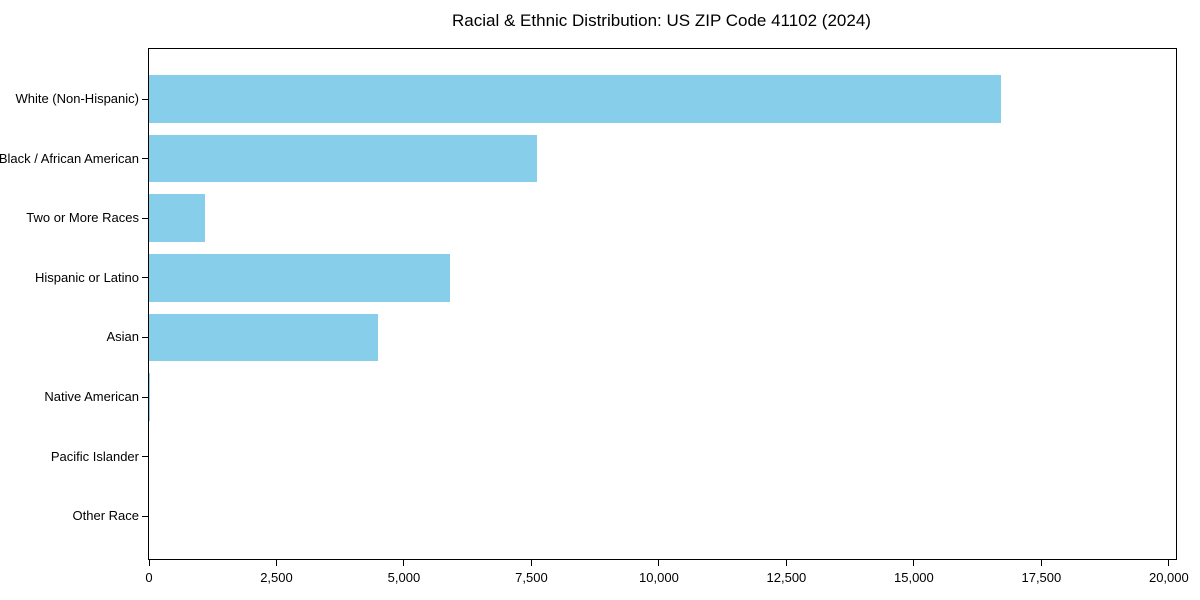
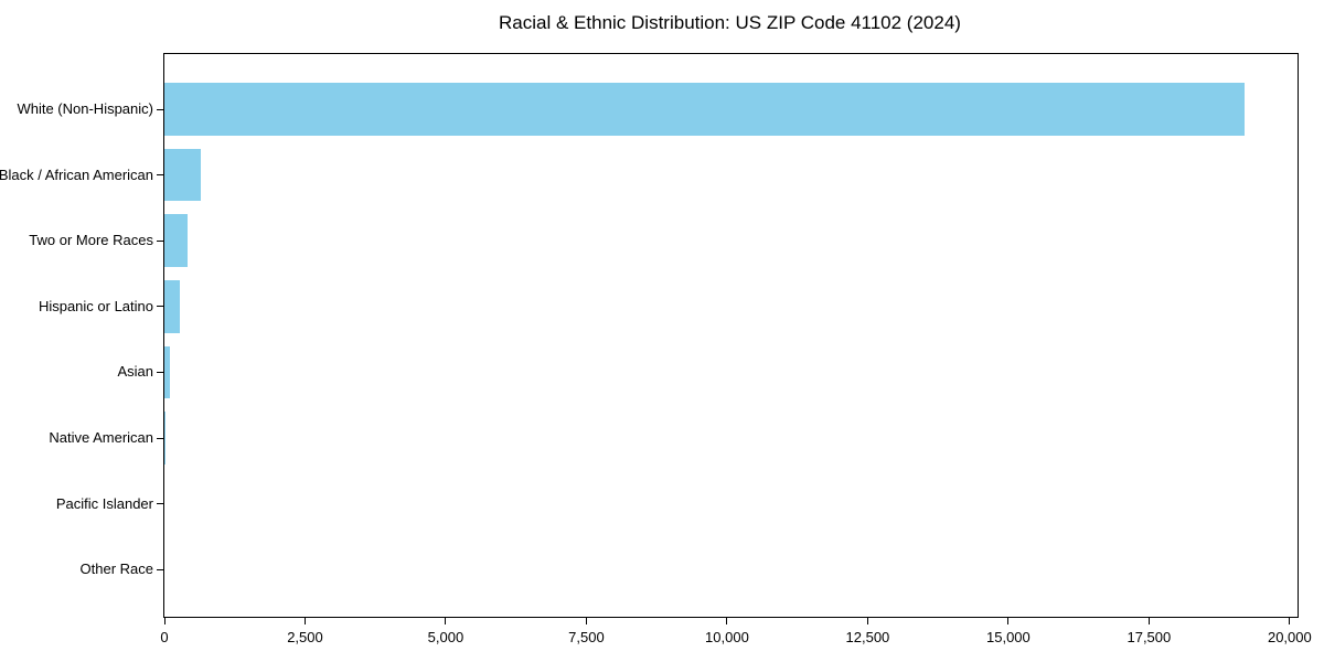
White (Non-Hispanic): 16700 -> 19200
Black / African American: 7600 -> 600
Two or More Races: 1100 -> 400
Hispanic or Latino: 5900 -> 300
Asian: 4500 -> 100
